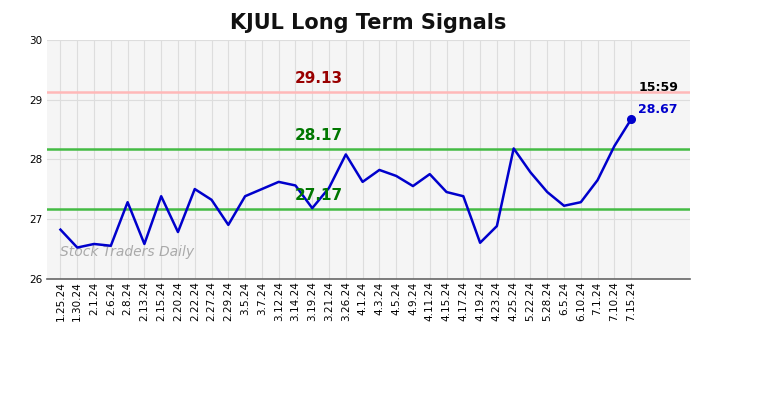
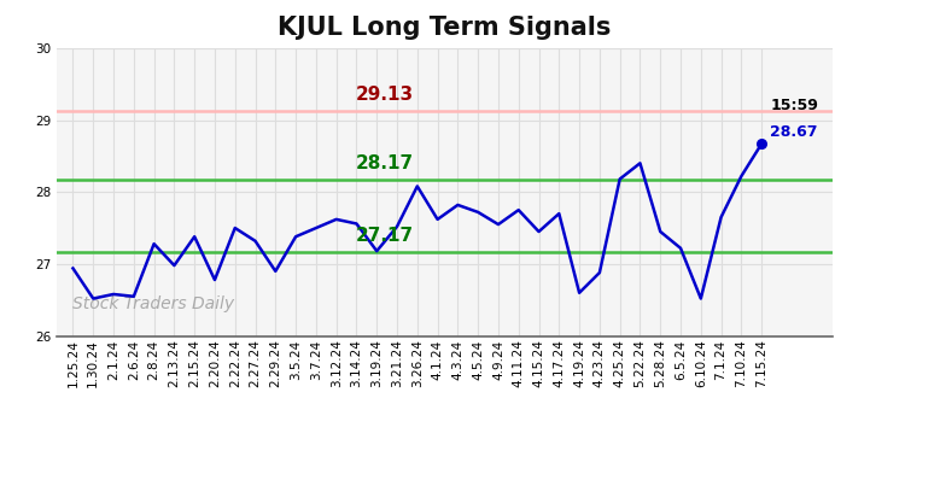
1.25.24: 26.82 -> 26.94
2.13.24: 26.58 -> 26.98
4.17.24: 27.38 -> 27.70
5.22.24: 27.78 -> 28.40
6.10.24: 27.28 -> 26.52
